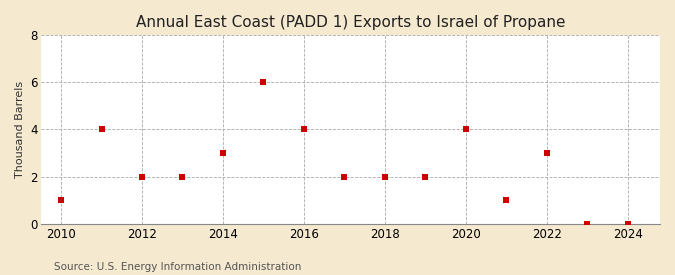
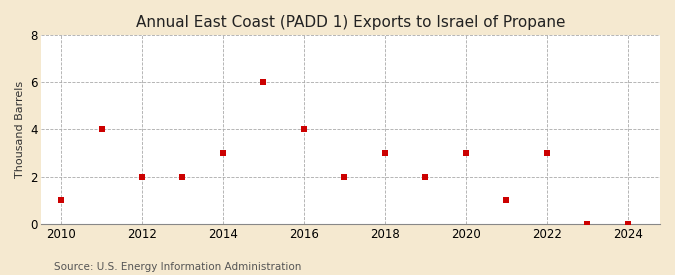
2018: 2 -> 3
2020: 4 -> 3
